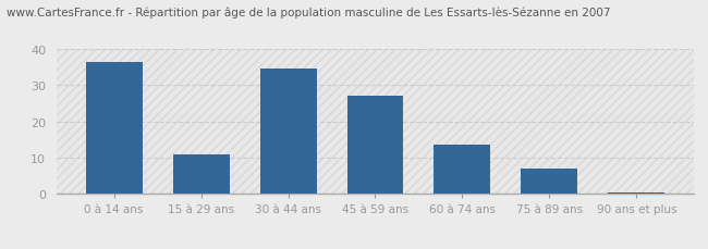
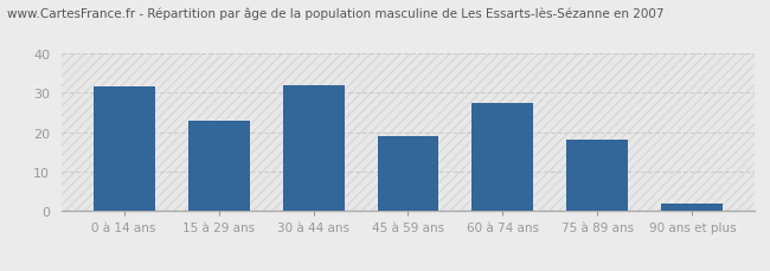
0 à 14 ans: 36.5 -> 31.5
15 à 29 ans: 11.0 -> 23.0
30 à 44 ans: 34.5 -> 32.0
45 à 59 ans: 27.0 -> 19.0
60 à 74 ans: 13.5 -> 27.5
75 à 89 ans: 7.0 -> 18.0
90 ans et plus: 0.5 -> 2.0
